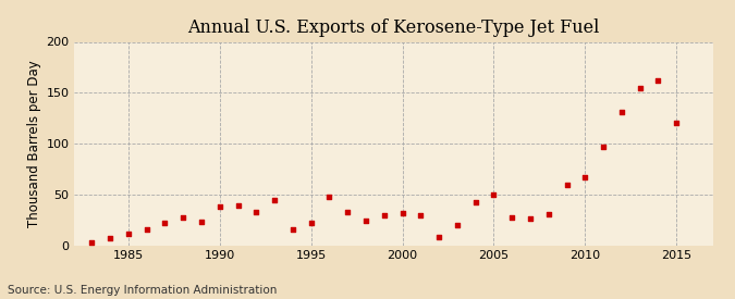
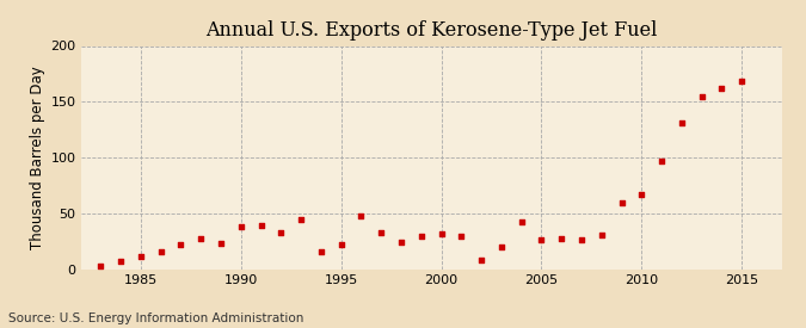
2005: 50 -> 26
2015: 120 -> 168
